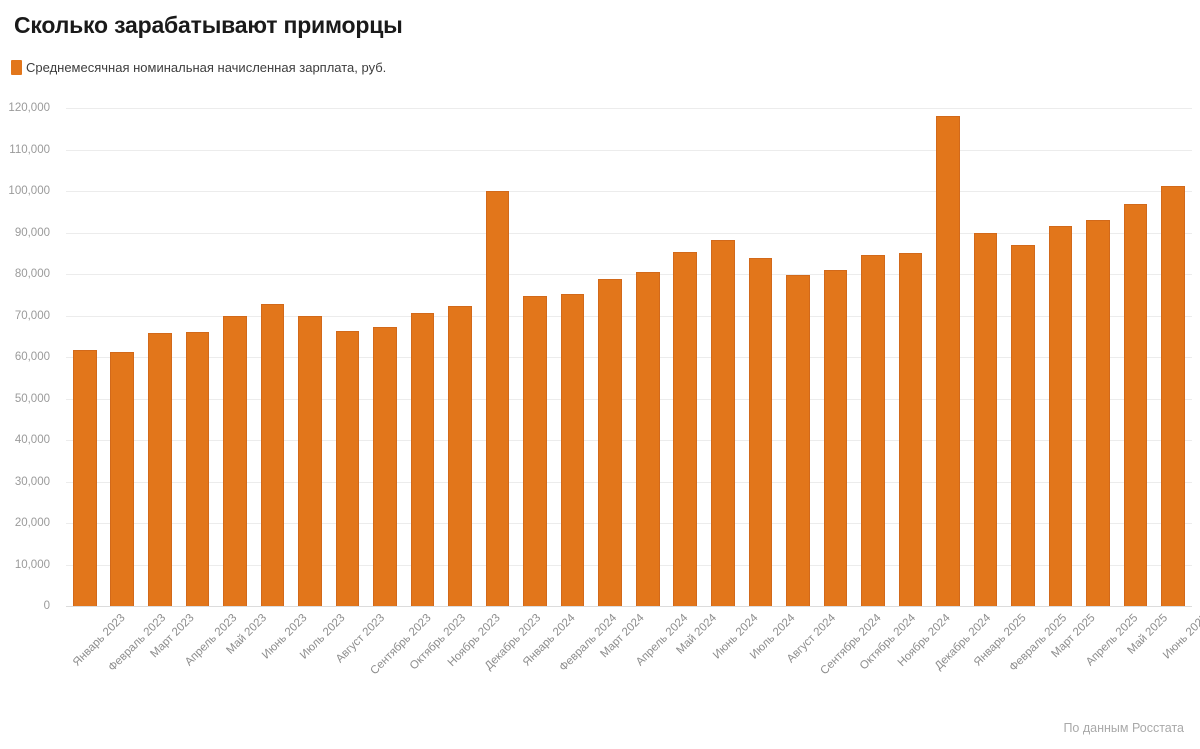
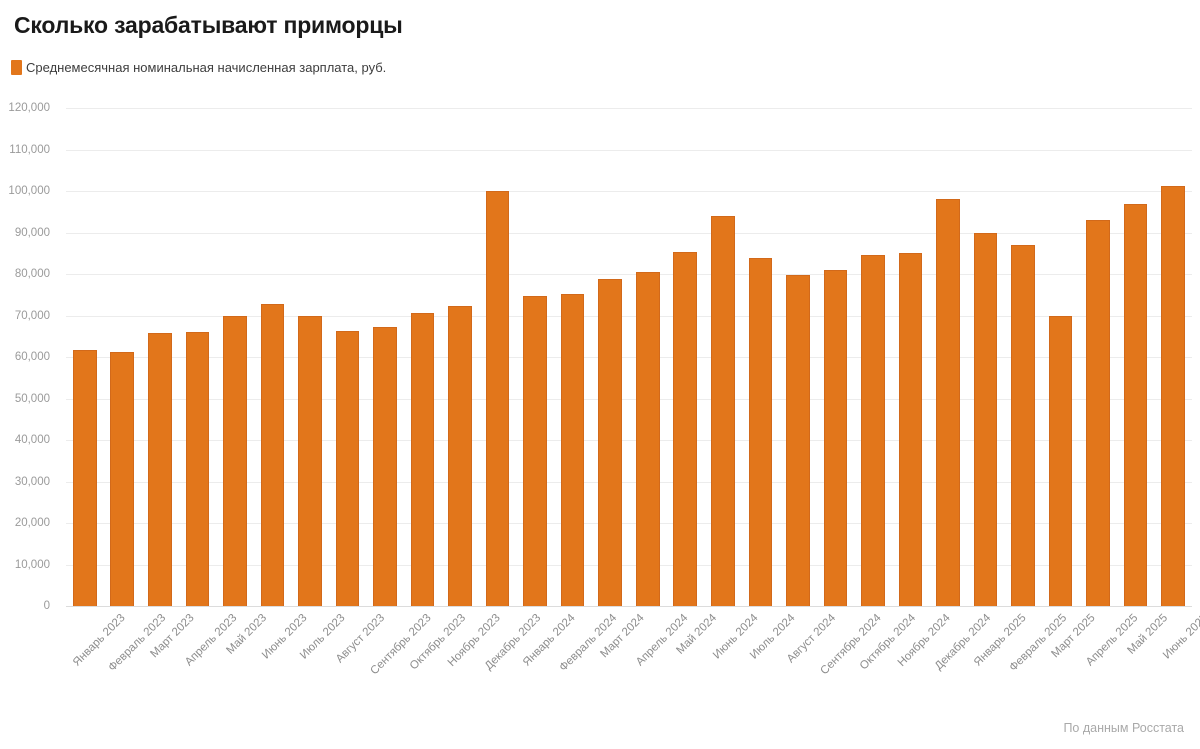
Июнь 2024: 88000 -> 94000
Декабрь 2024: 118000 -> 98000
Март 2025: 92000 -> 70000
